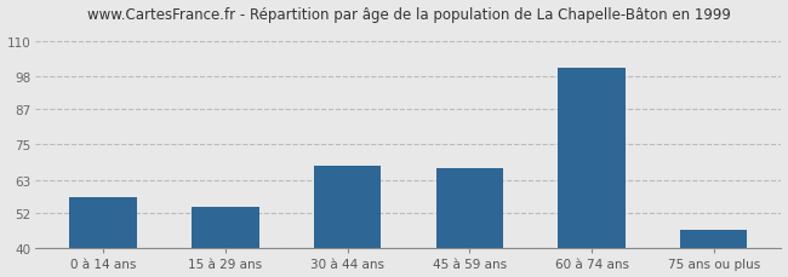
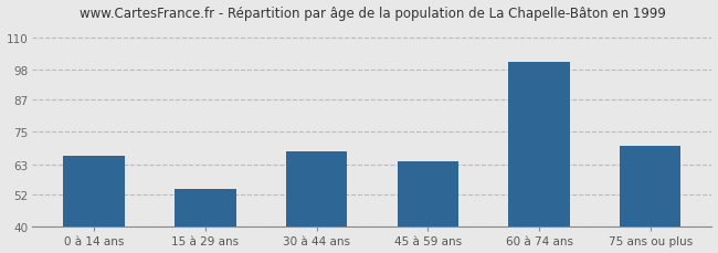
0 à 14 ans: 57 -> 66
45 à 59 ans: 67 -> 64
75 ans ou plus: 46 -> 70
